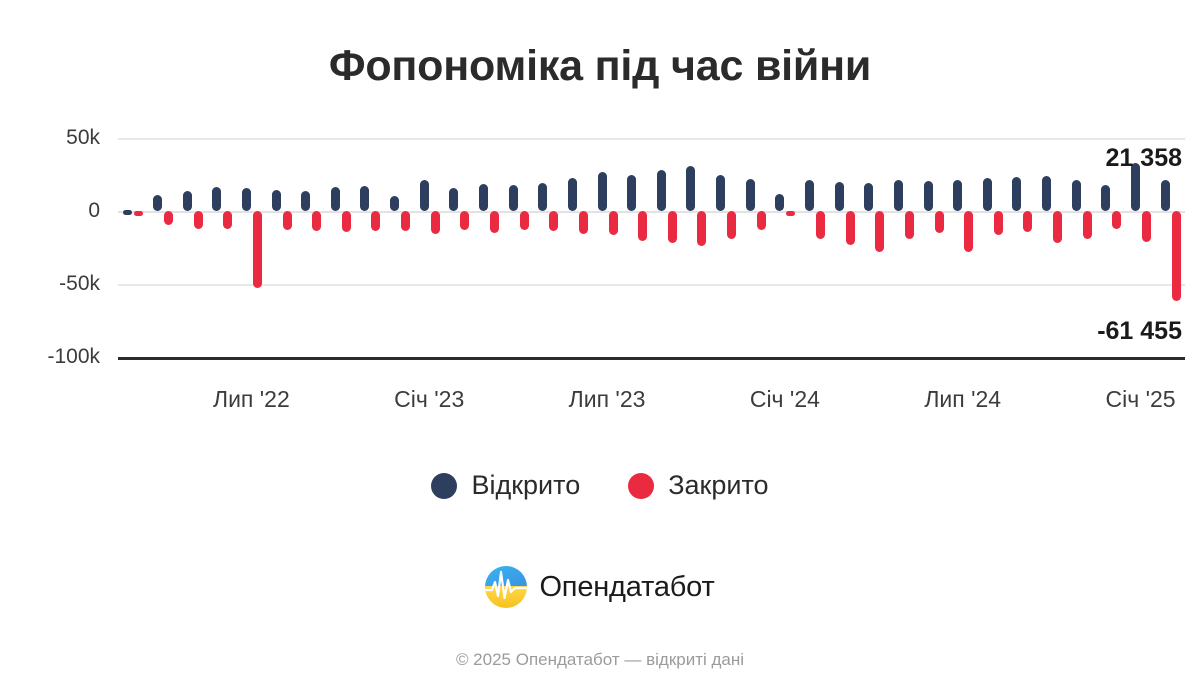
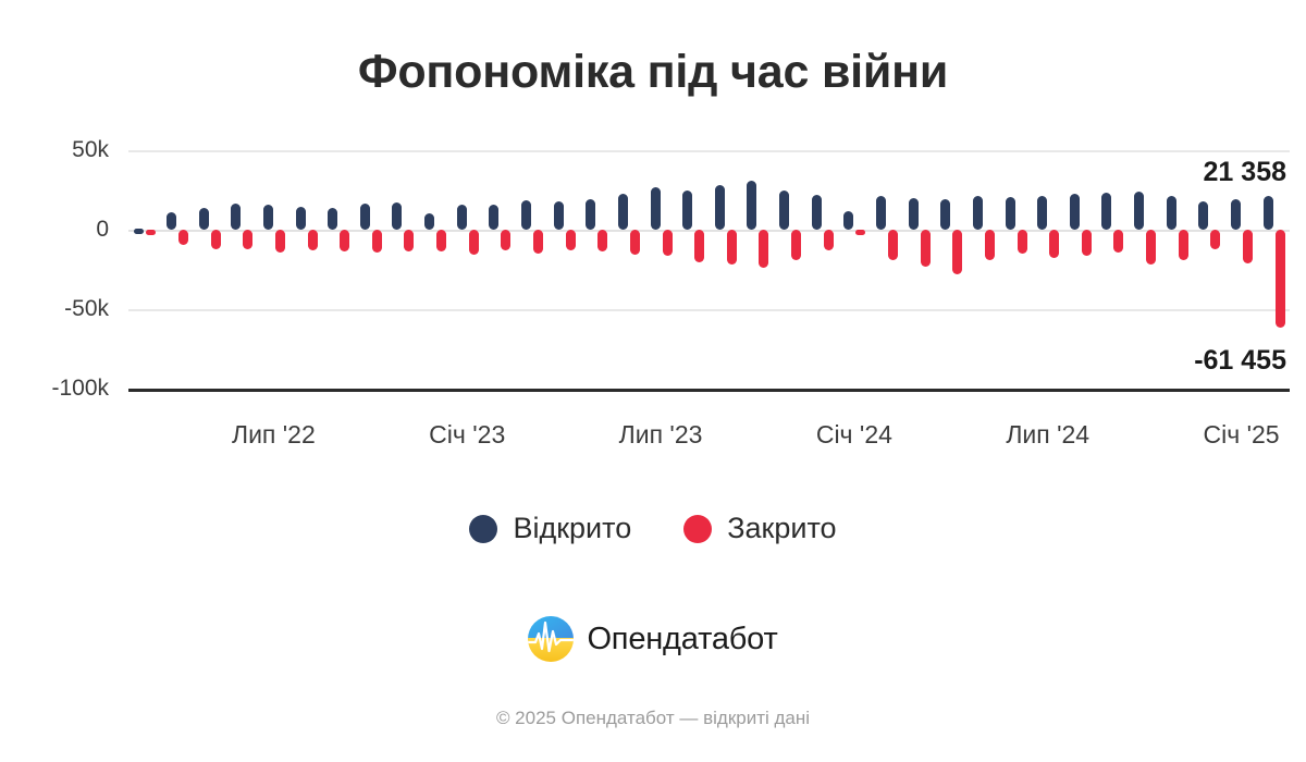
Закрито/Лип '22: -53k -> -14k
Відкрито/Січ '23: 21k -> 16k
Закрито/Лип '24: -28k -> -18k
Відкрито/Січ '25: 33k -> 19k
